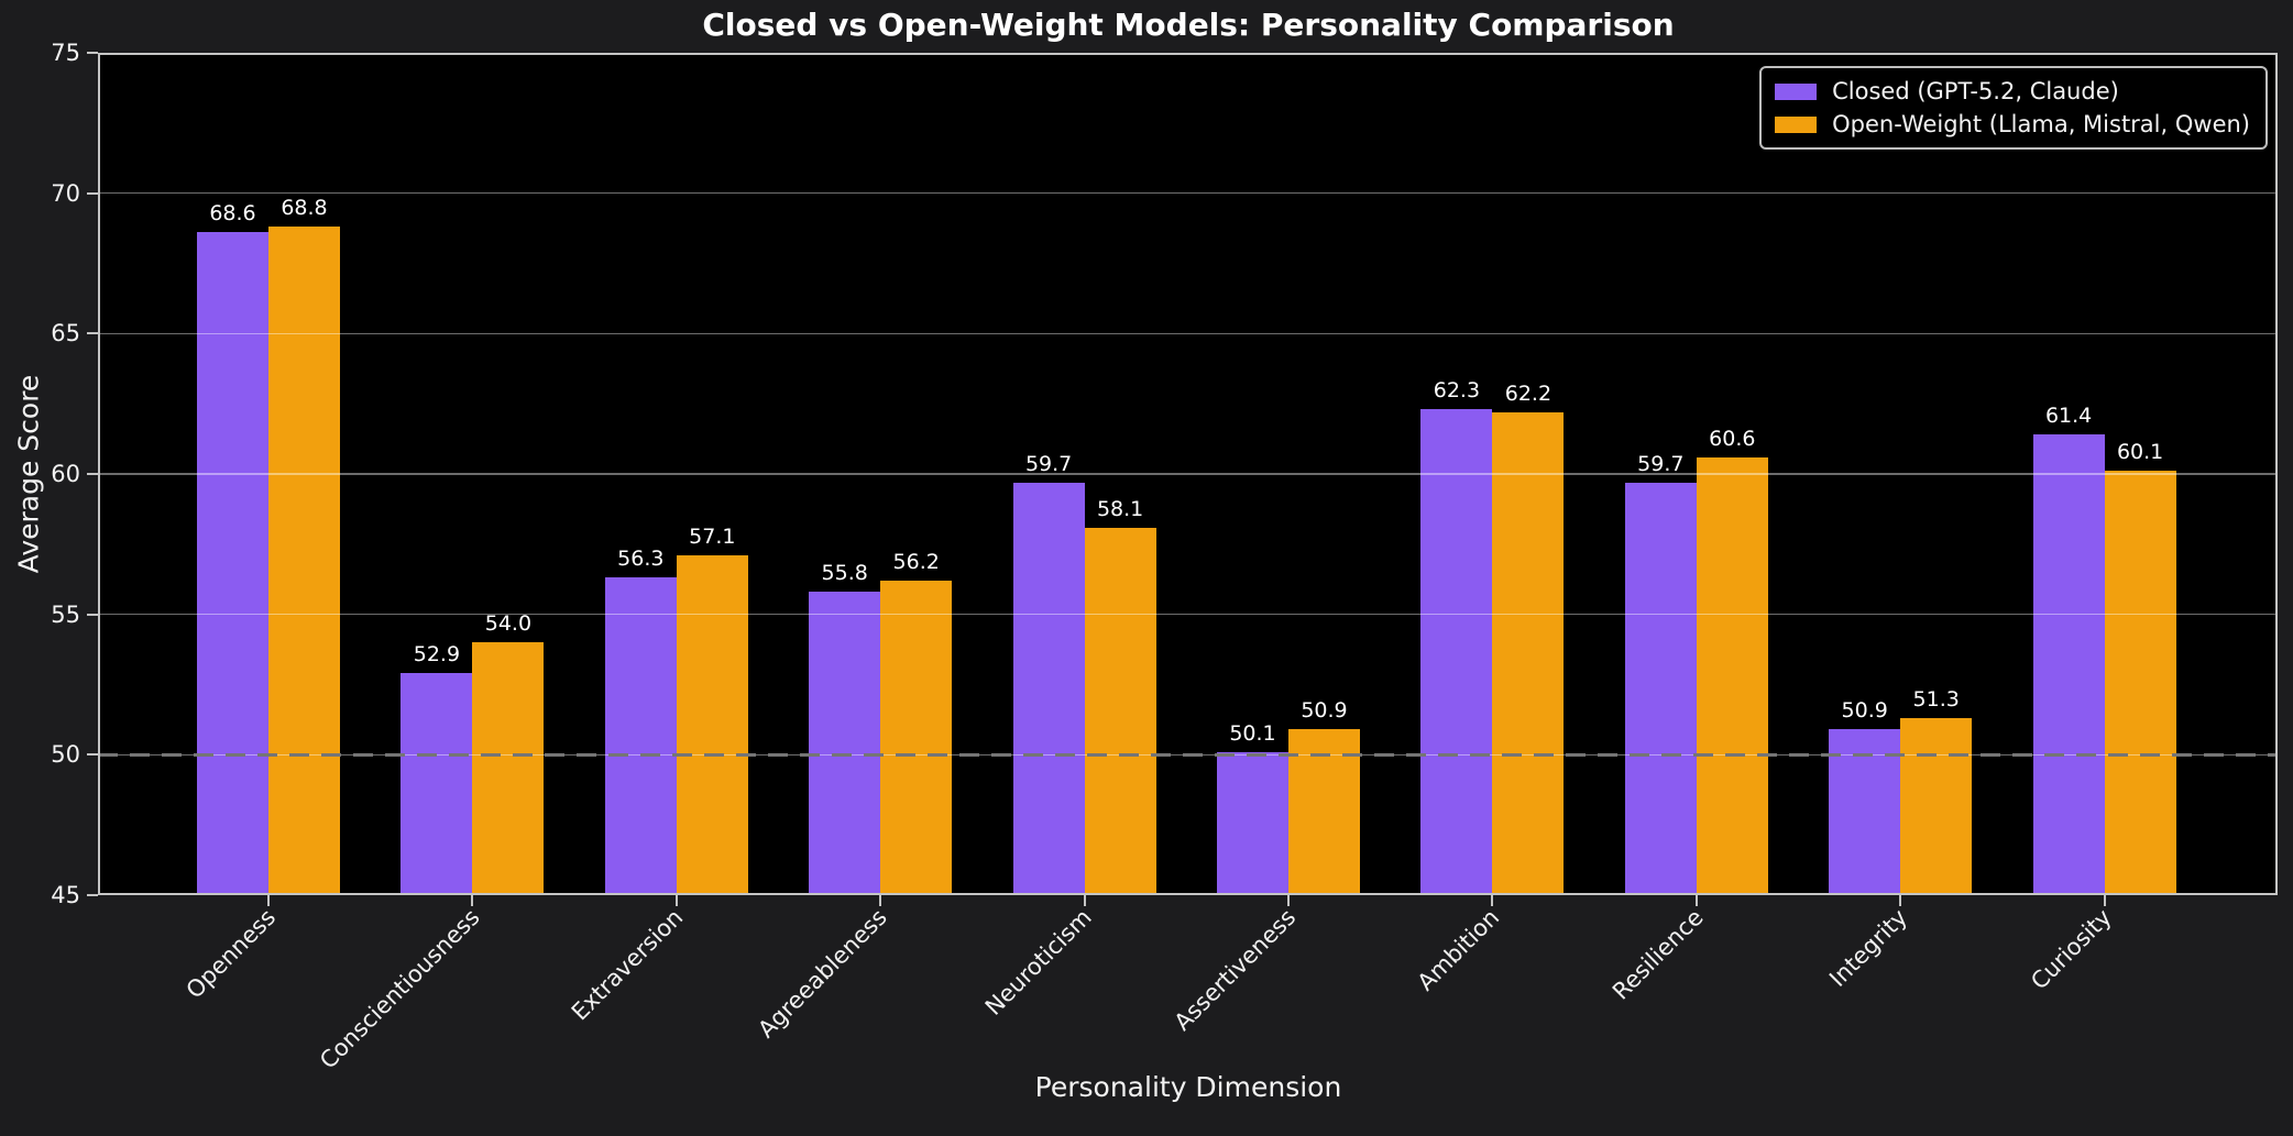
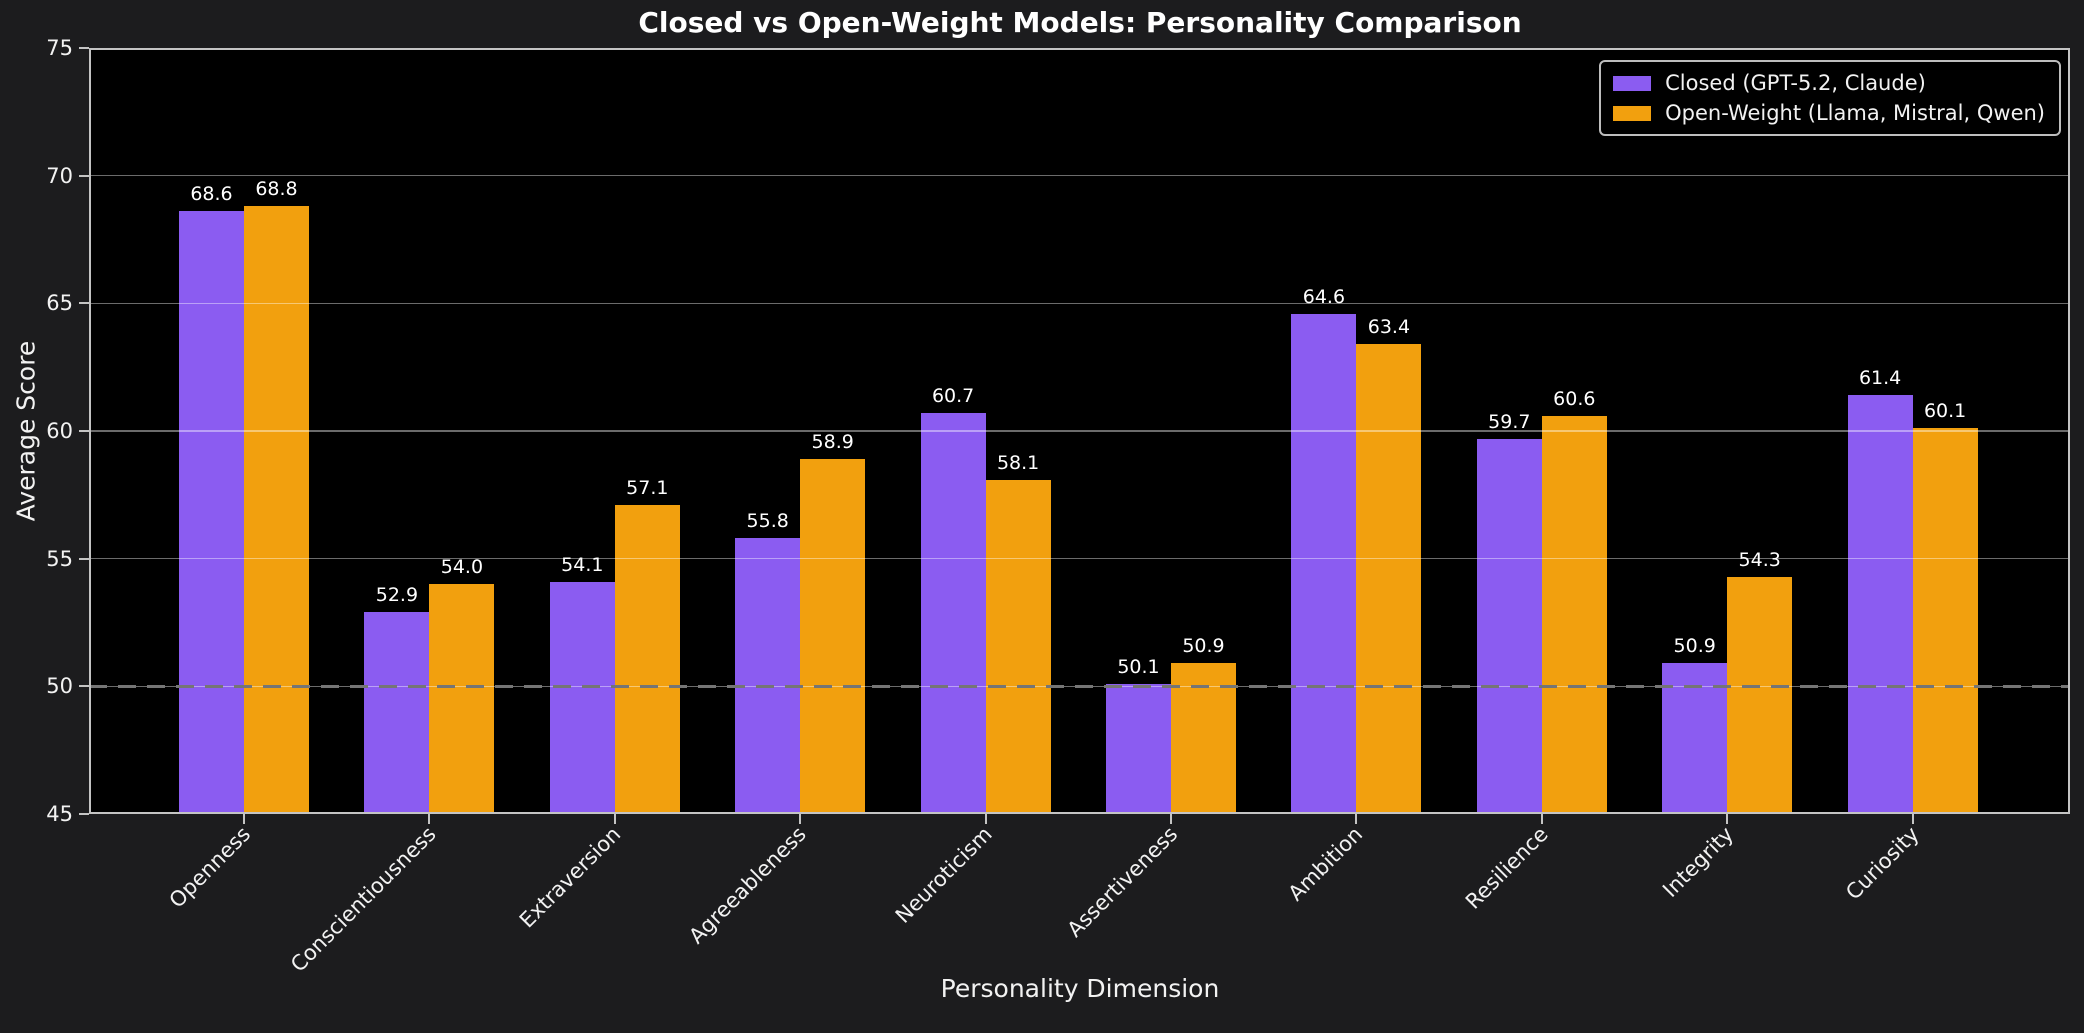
Closed (GPT-5.2, Claude)/Extraversion: 56.3 -> 54.1
Open-Weight (Llama, Mistral, Qwen)/Agreeableness: 56.2 -> 58.9
Closed (GPT-5.2, Claude)/Neuroticism: 59.7 -> 60.7
Closed (GPT-5.2, Claude)/Ambition: 62.3 -> 64.6
Open-Weight (Llama, Mistral, Qwen)/Ambition: 62.2 -> 63.4
Open-Weight (Llama, Mistral, Qwen)/Integrity: 51.3 -> 54.3
